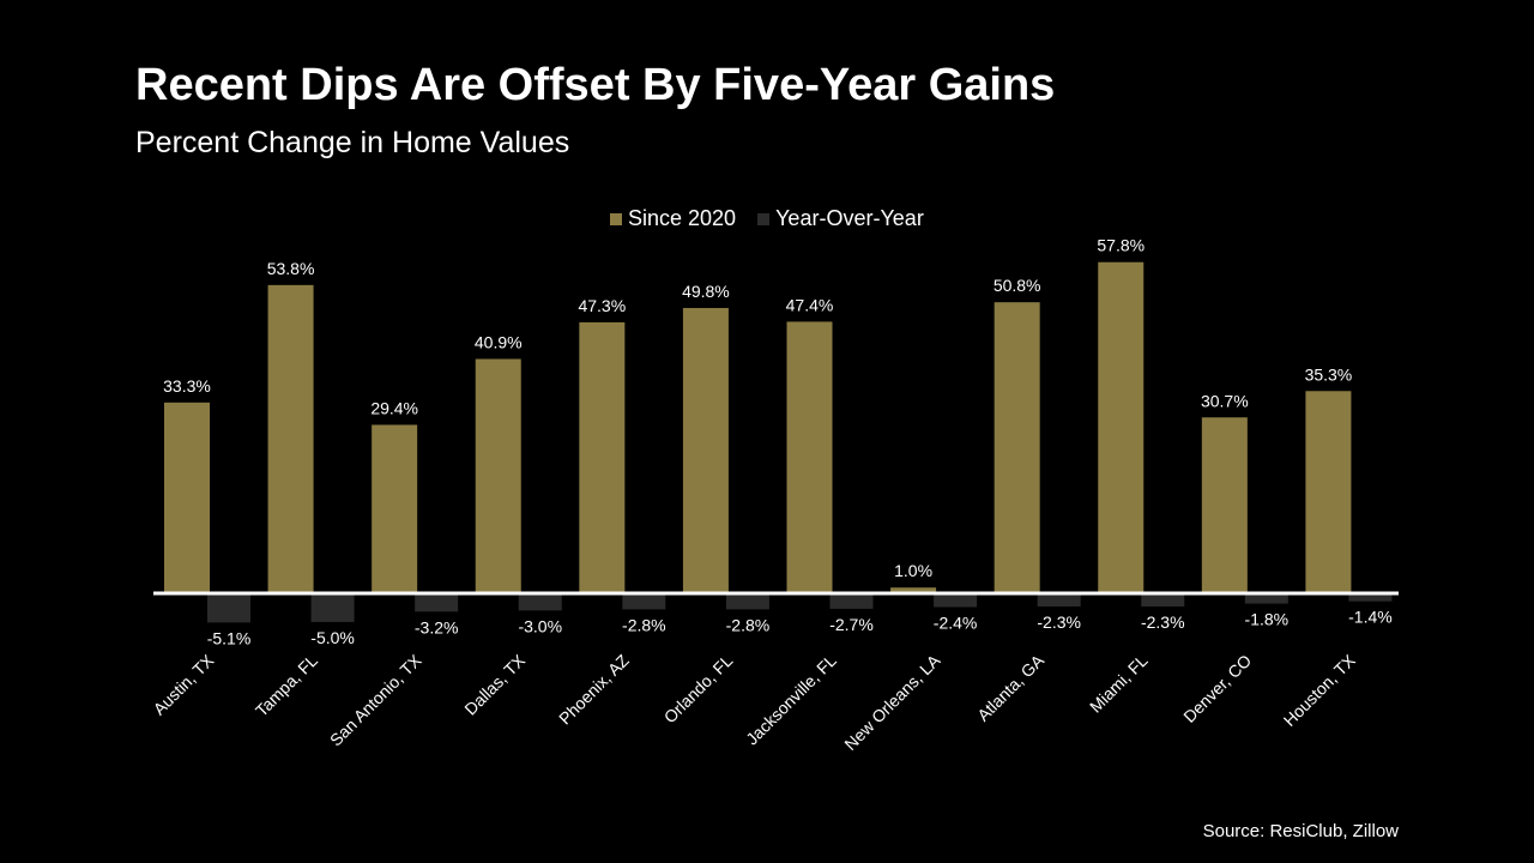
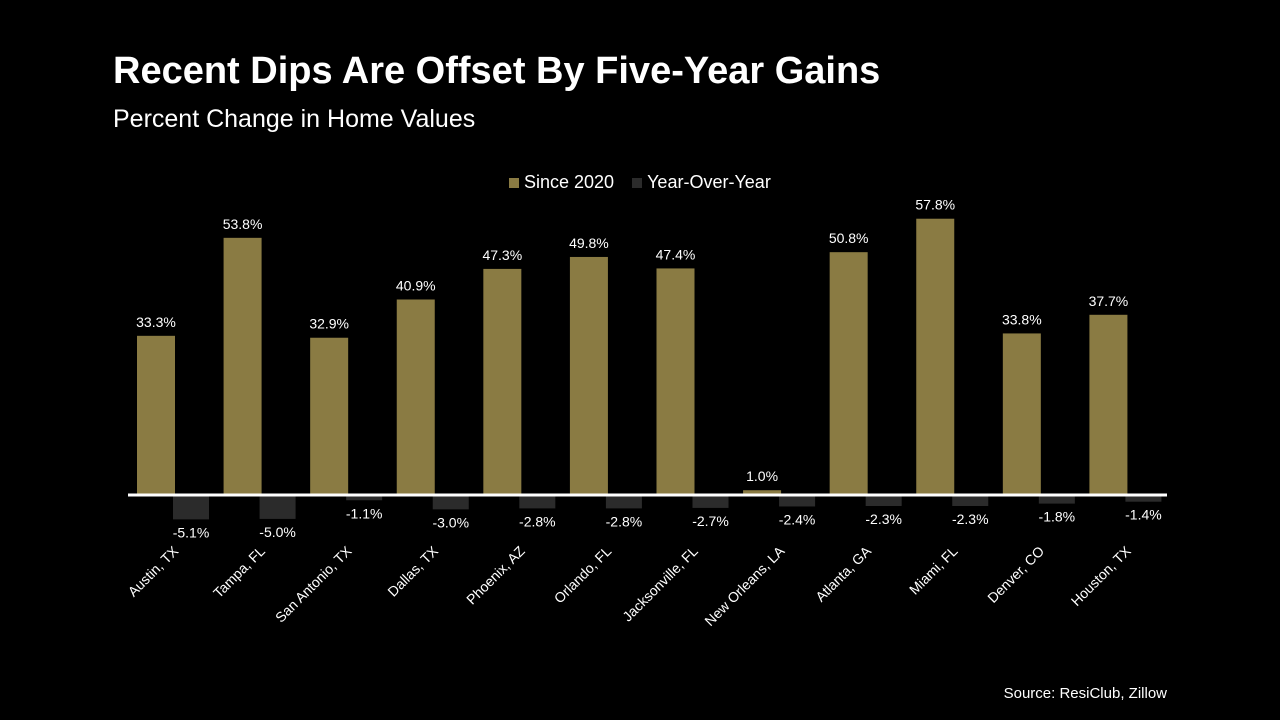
Since 2020/San Antonio, TX: 29.4% -> 32.9%
Year-Over-Year/San Antonio, TX: -3.2% -> -1.1%
Since 2020/Denver, CO: 30.7% -> 33.8%
Since 2020/Houston, TX: 35.3% -> 37.7%
